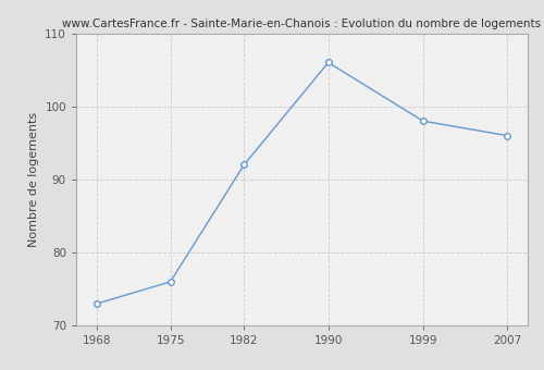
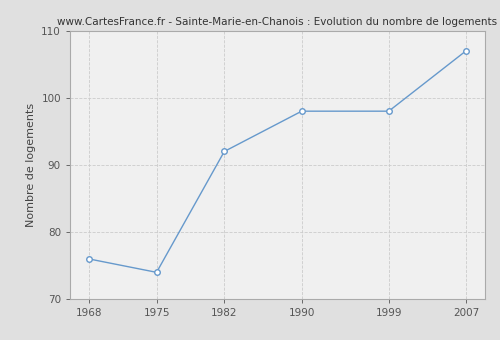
1968: 73 -> 76
1975: 76 -> 74
1990: 106 -> 98
2007: 96 -> 107
